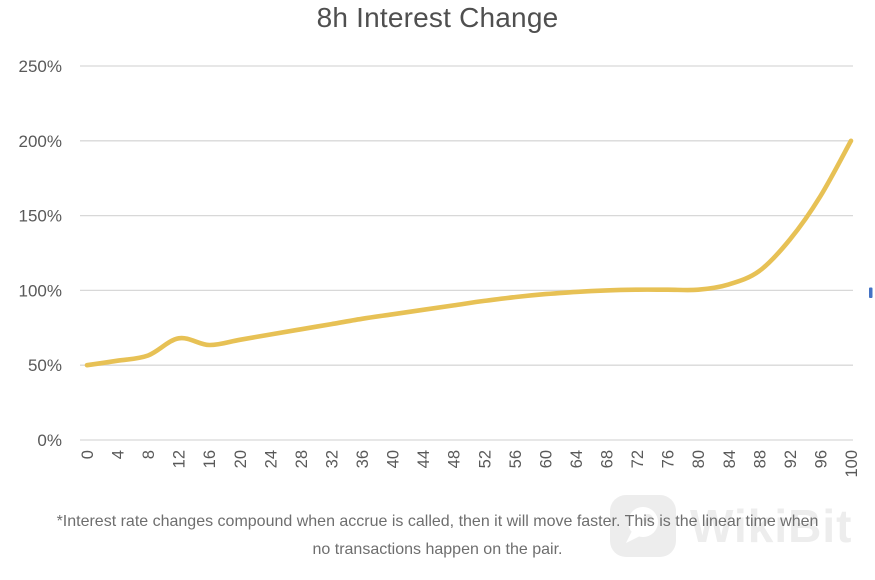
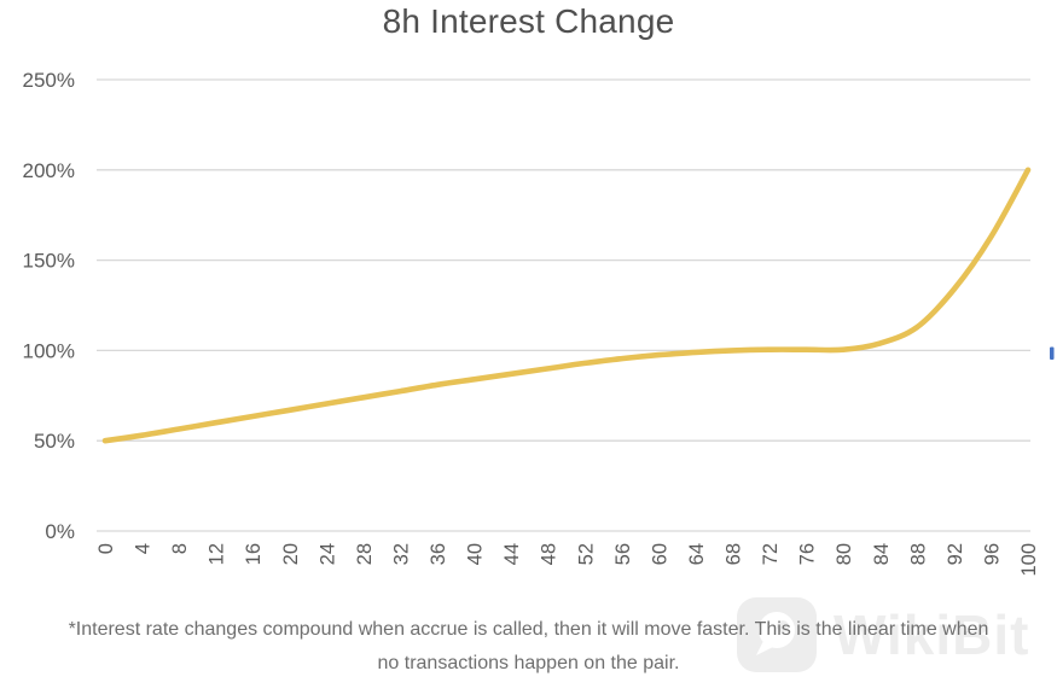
12: 68% -> 60%
